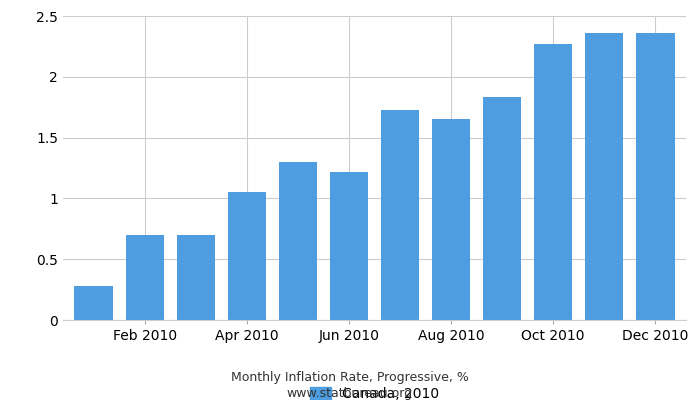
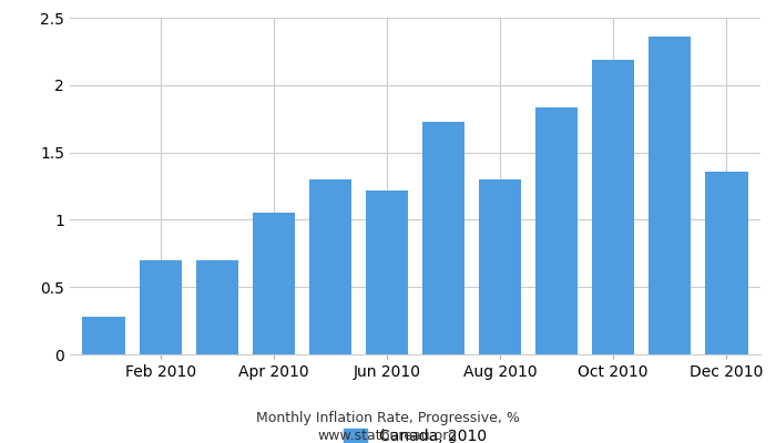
Aug 2010: 1.65 -> 1.30
Oct 2010: 2.27 -> 2.19
Dec 2010: 2.36 -> 1.36
